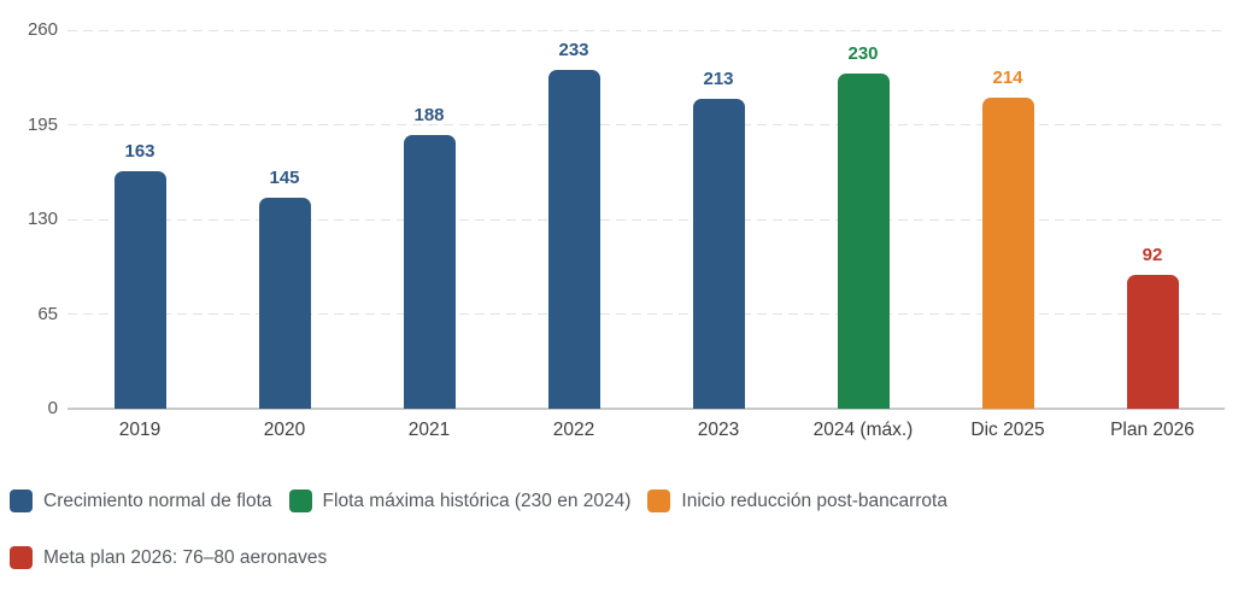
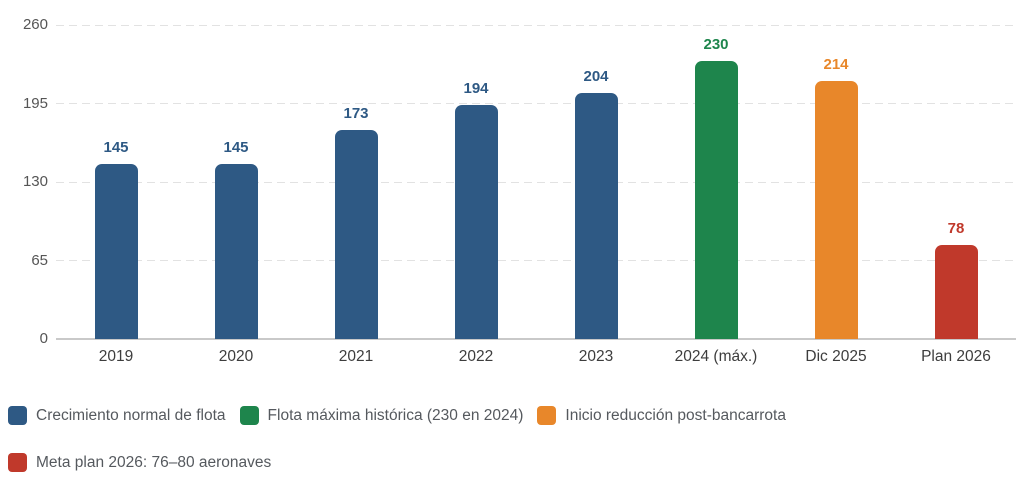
2019: 163 -> 145
2021: 188 -> 173
2022: 233 -> 194
2023: 213 -> 204
Plan 2026: 92 -> 78
